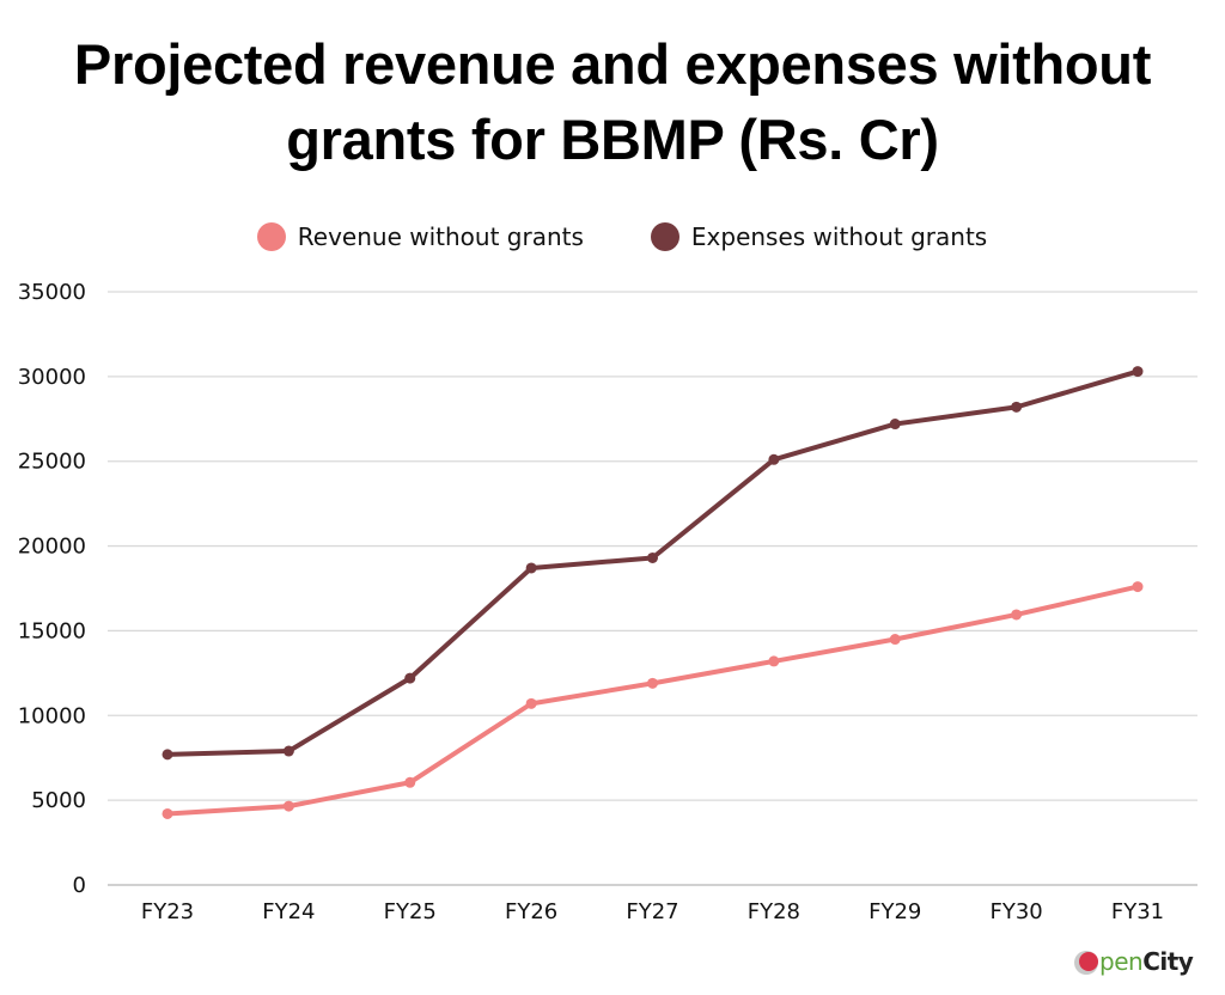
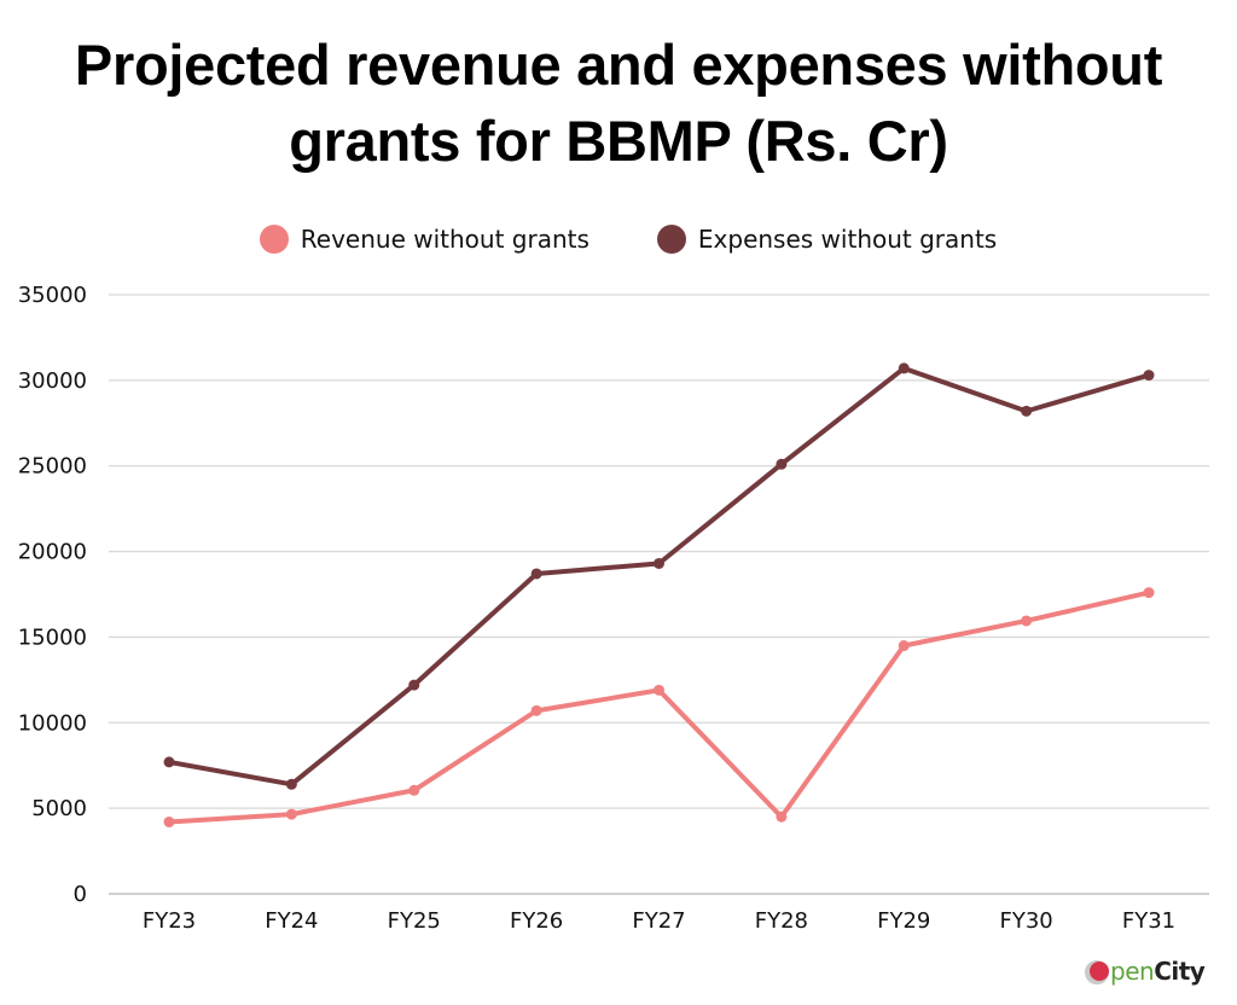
Expenses without grants/FY24: 7900 -> 6400
Revenue without grants/FY28: 13200 -> 4500
Expenses without grants/FY29: 27200 -> 30700
